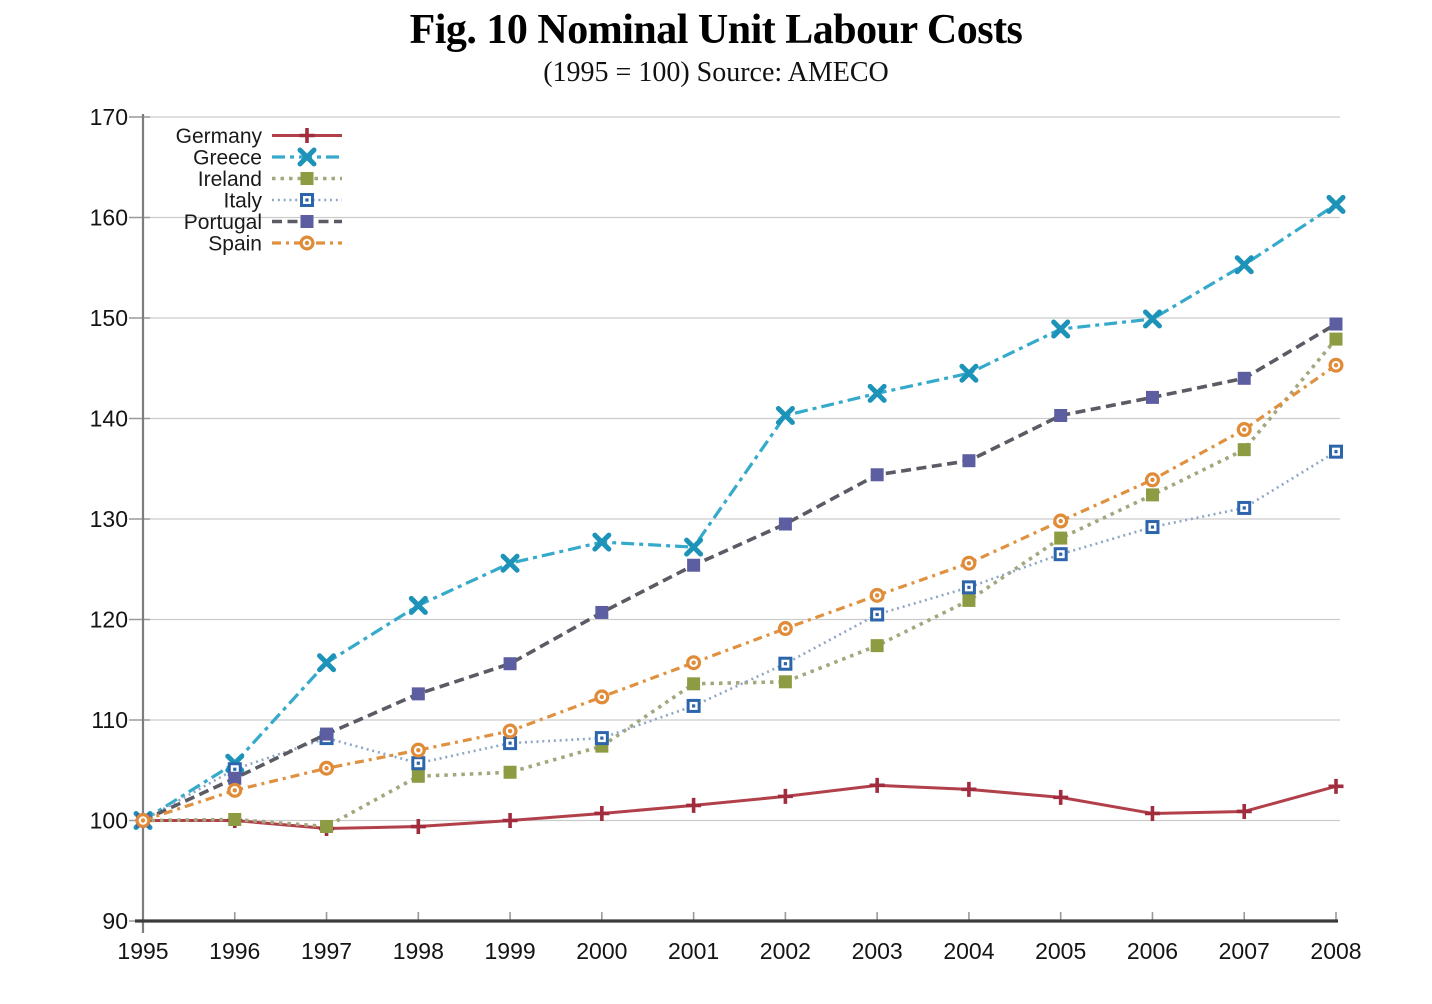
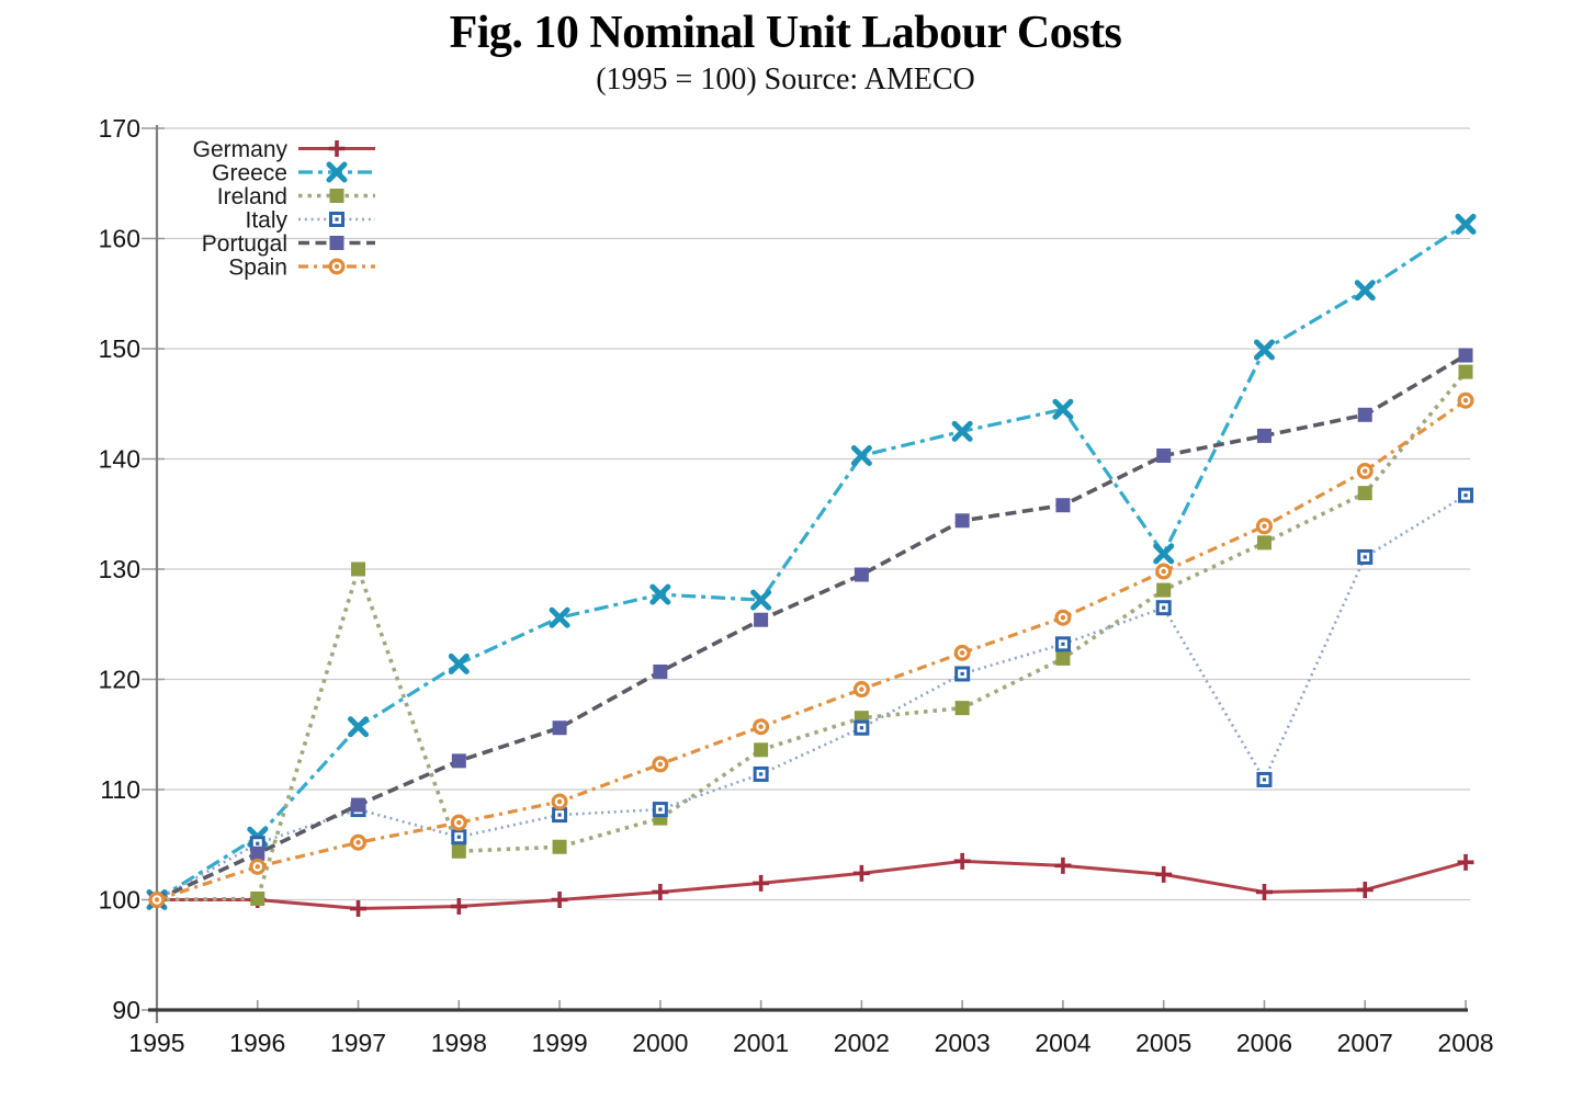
Ireland/1997: 99.4 -> 130.0
Ireland/2002: 113.8 -> 116.5
Greece/2005: 148.9 -> 131.4
Italy/2006: 129.2 -> 110.9
